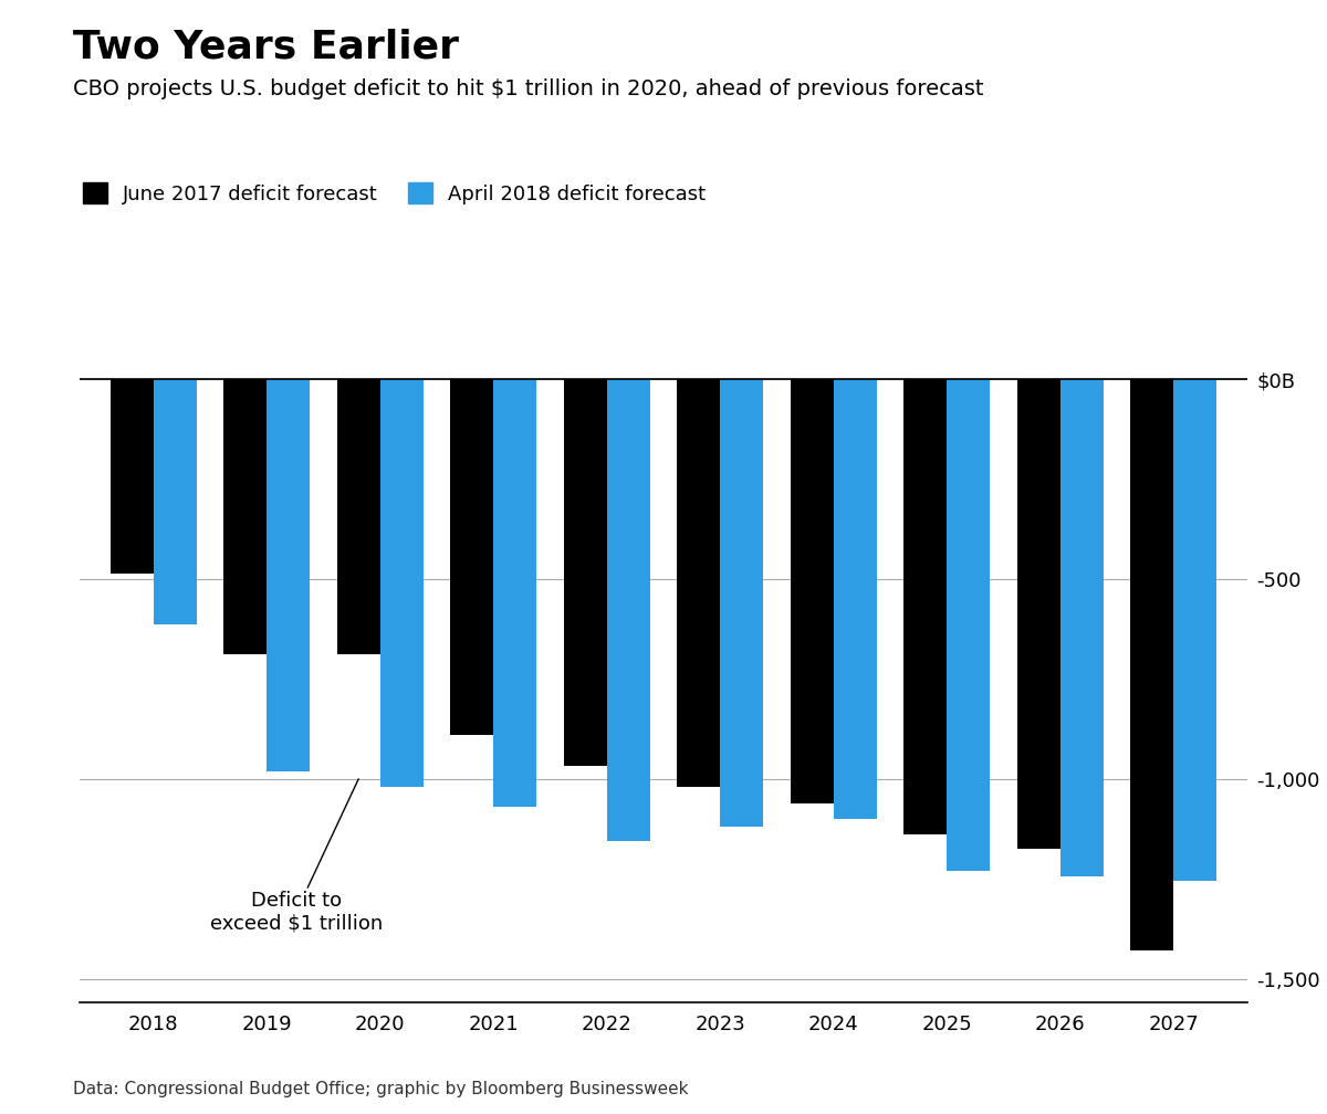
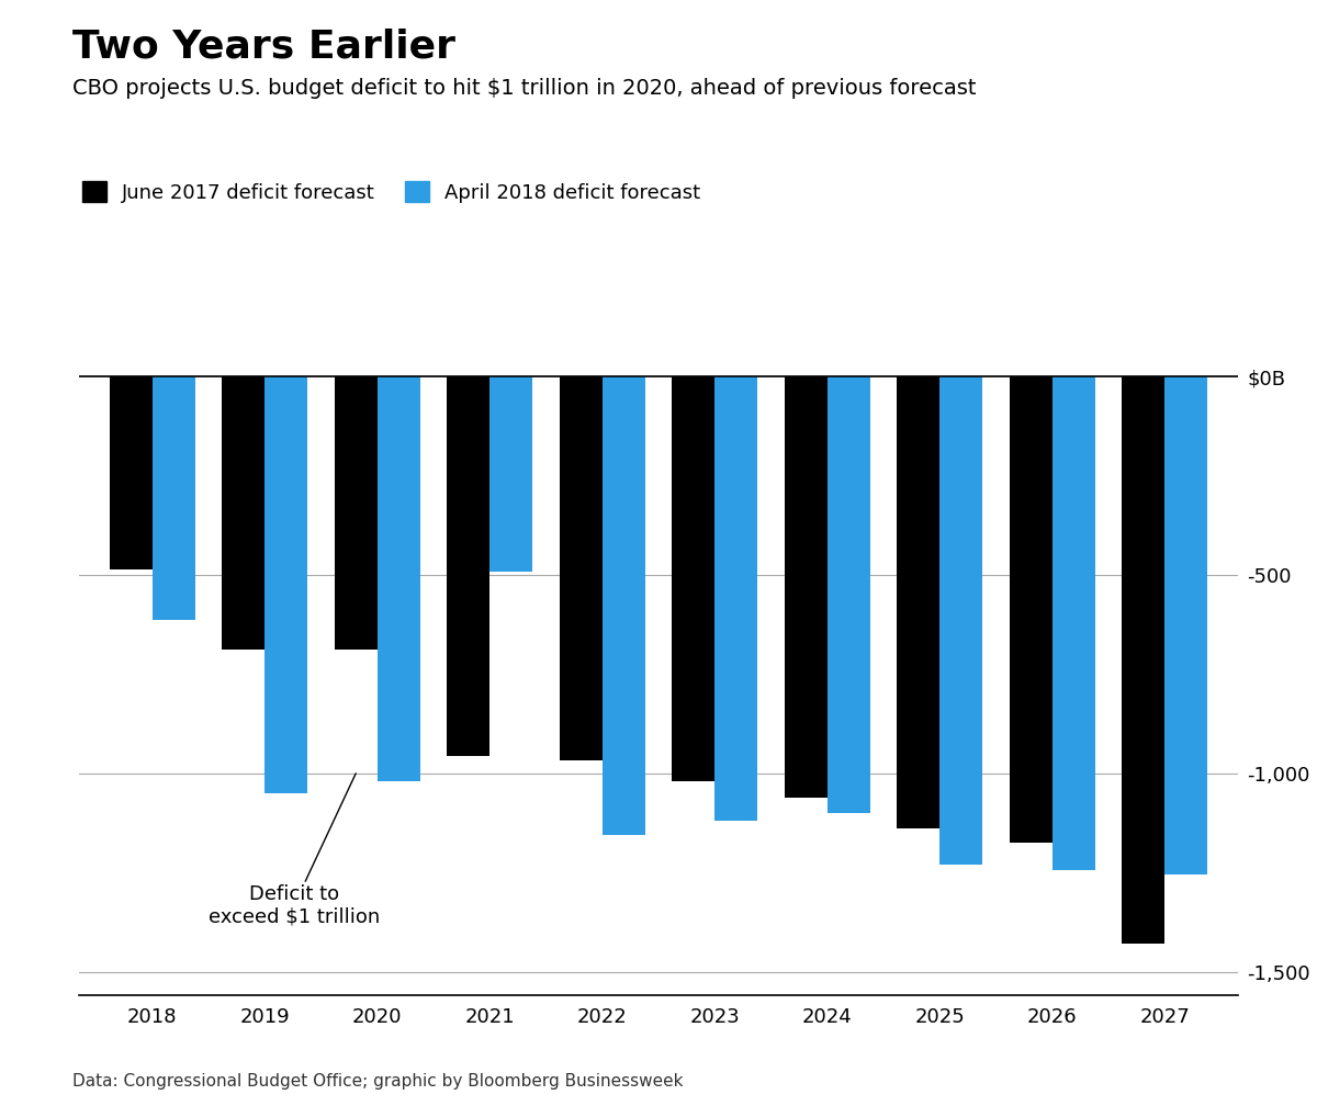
April 2018 deficit forecast/2019: -981 -> -1,050
June 2017 deficit forecast/2021: -890 -> -955
April 2018 deficit forecast/2021: -1,070 -> -490
